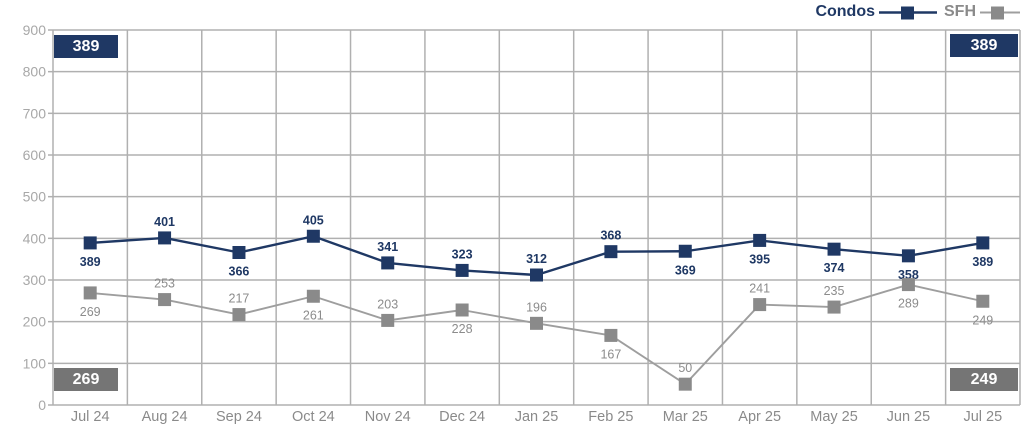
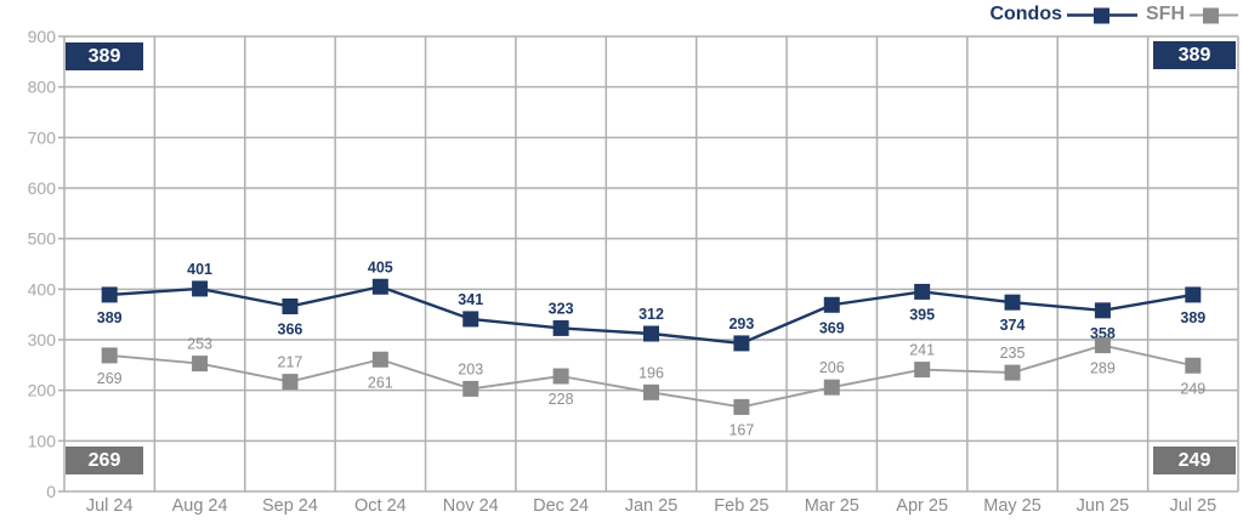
Condos/Feb 25: 368 -> 293
SFH/Mar 25: 50 -> 206
